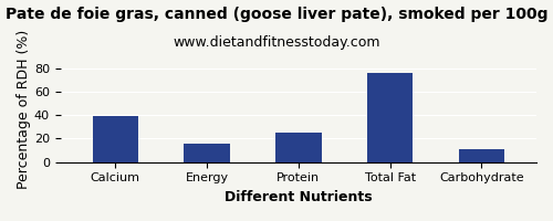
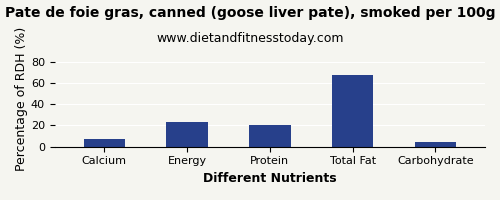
Calcium: 39 -> 7
Energy: 16 -> 23
Protein: 25 -> 20
Total Fat: 76 -> 67
Carbohydrate: 11 -> 4
